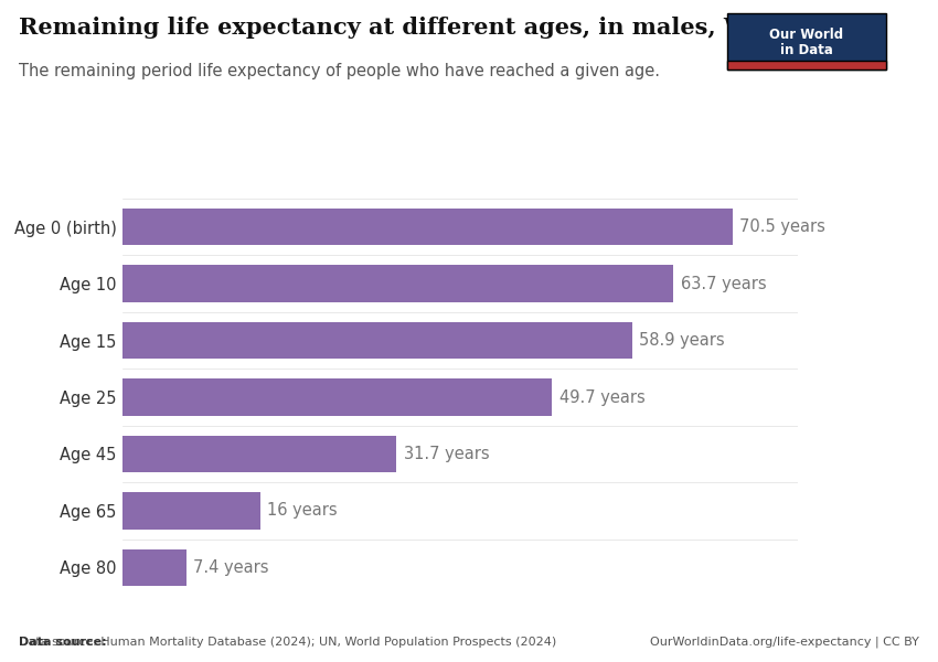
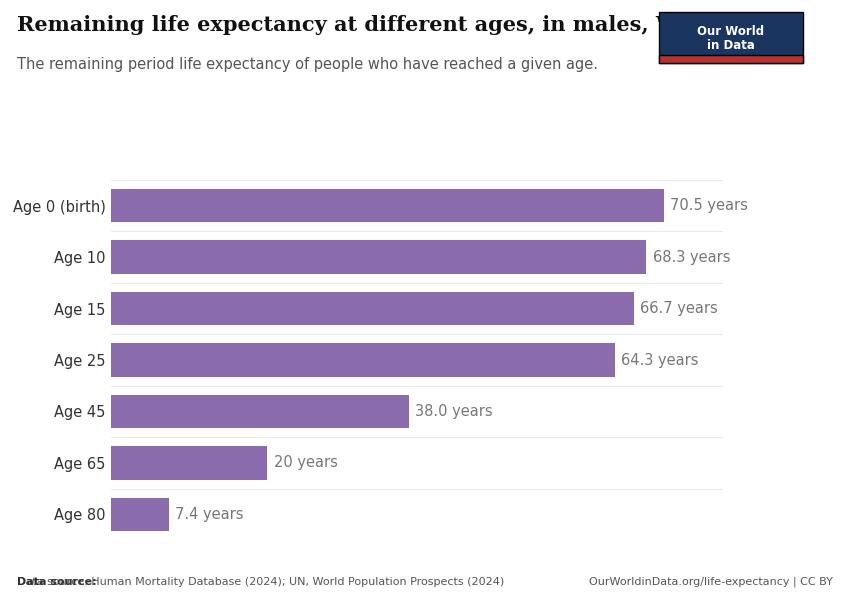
Age 10: 63.7 -> 68.3
Age 15: 58.9 -> 66.7
Age 25: 49.7 -> 64.3
Age 45: 31.7 -> 38.0
Age 65: 16 -> 20
